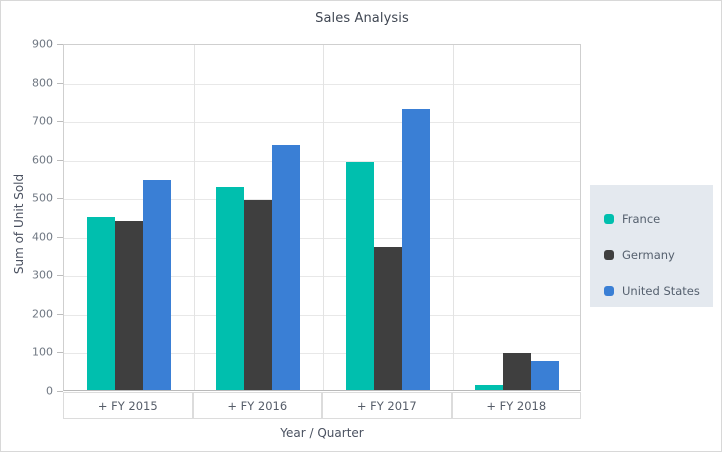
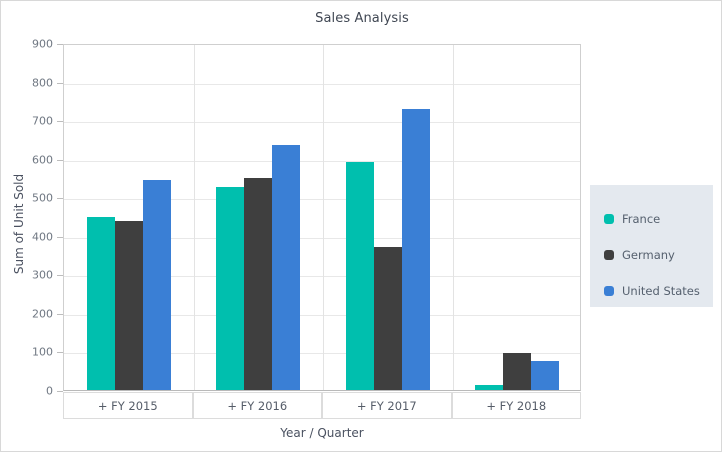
Germany/+ FY 2016: 490 -> 550
